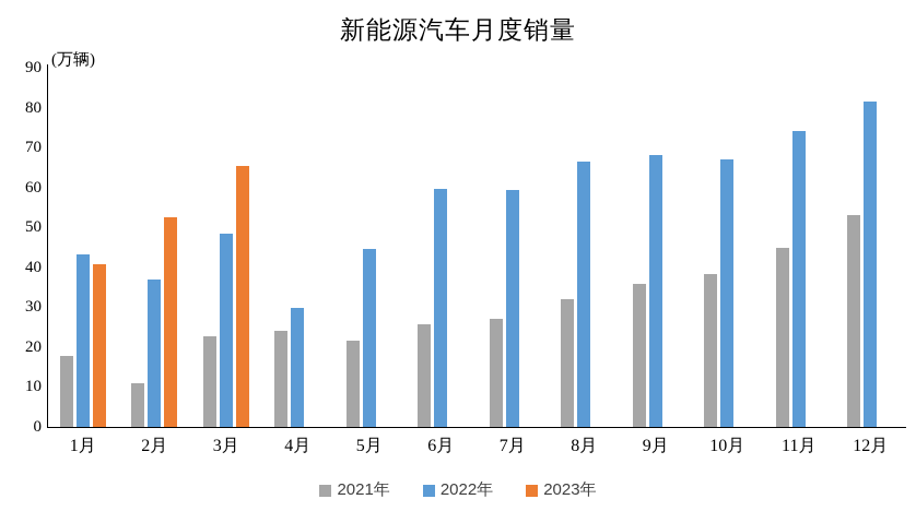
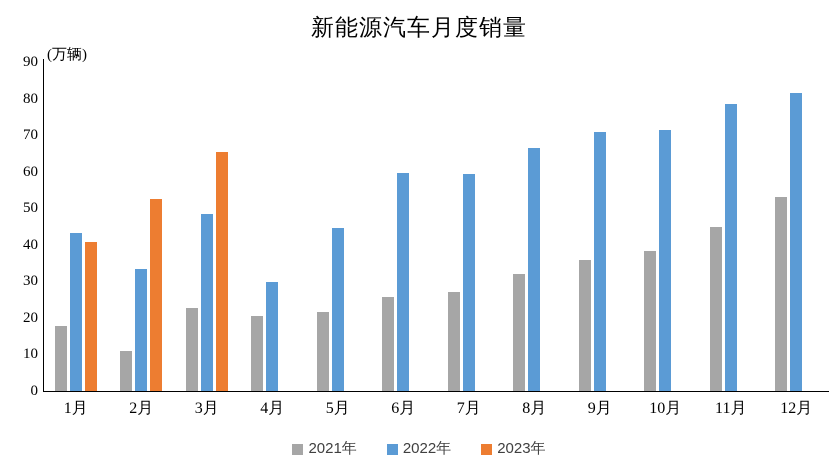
2022年/2月: 37 -> 33
2021年/4月: 24 -> 21
2022年/9月: 68 -> 71
2022年/10月: 67 -> 71
2022年/11月: 74 -> 79
